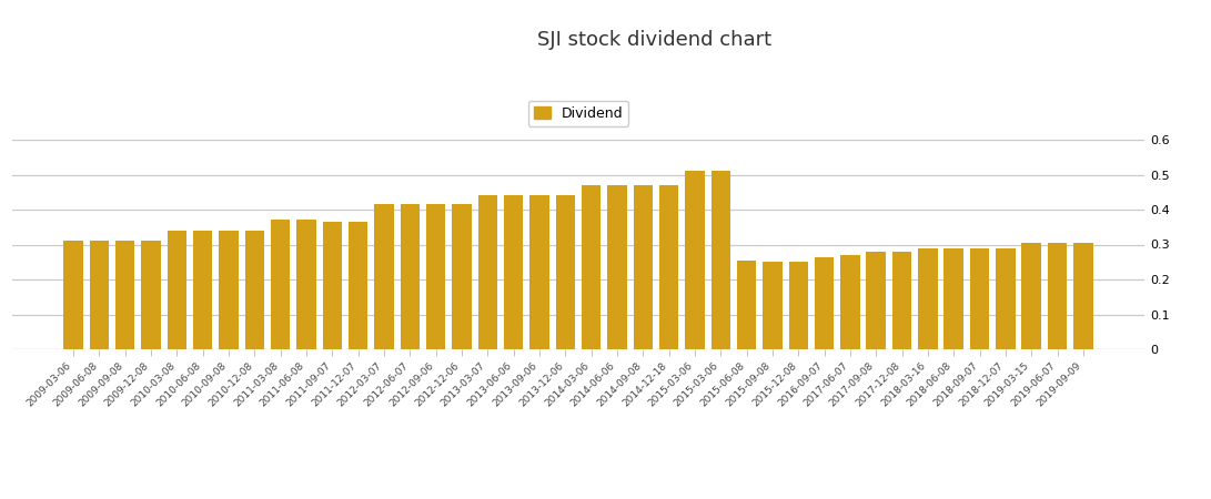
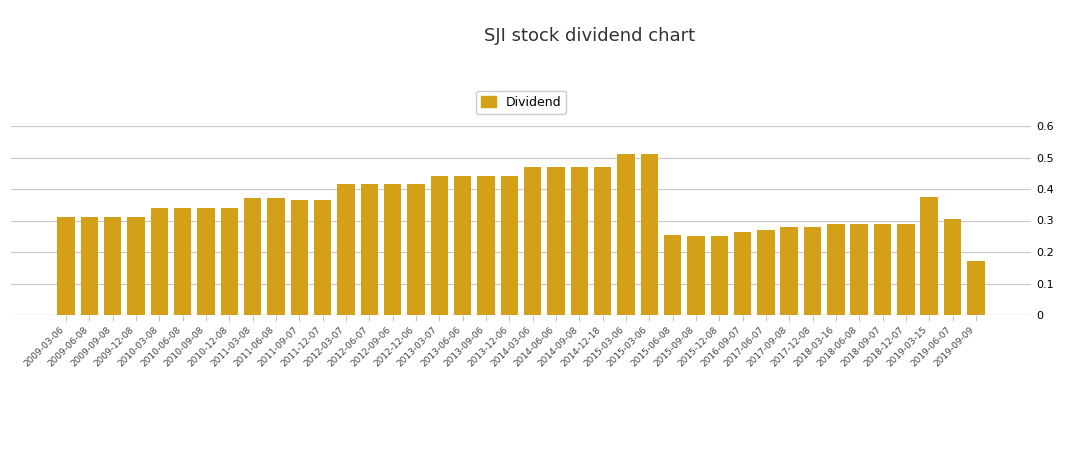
2019-03-15: 0.305 -> 0.375
2019-09-09: 0.305 -> 0.170
